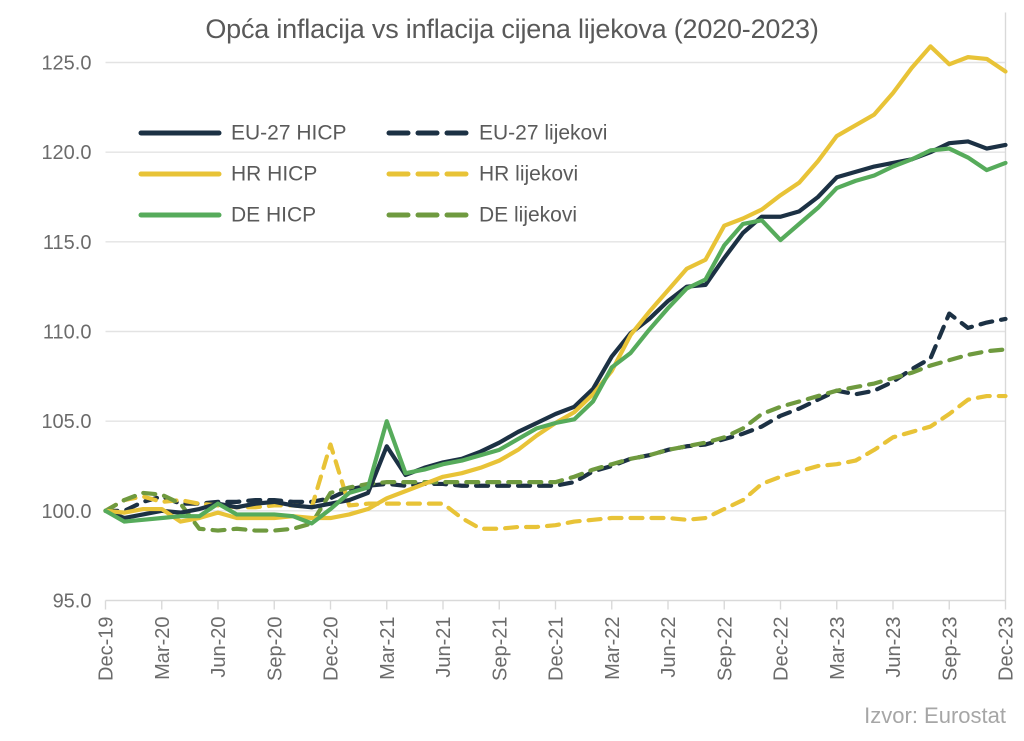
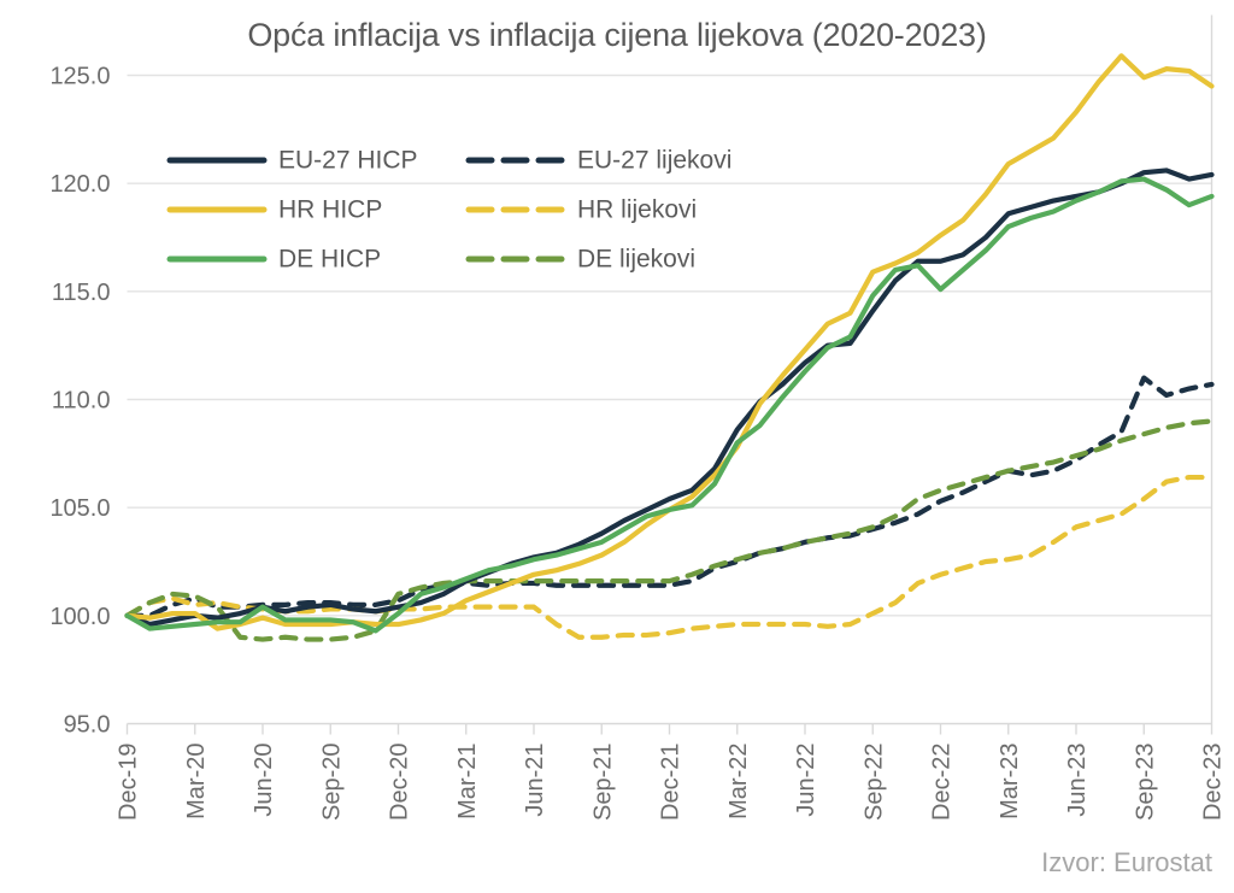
HR lijekovi/Dec-20: 103.7 -> 100.3
EU-27 HICP/Mar-21: 103.6 -> 101.6
DE HICP/Mar-21: 105.0 -> 101.7
